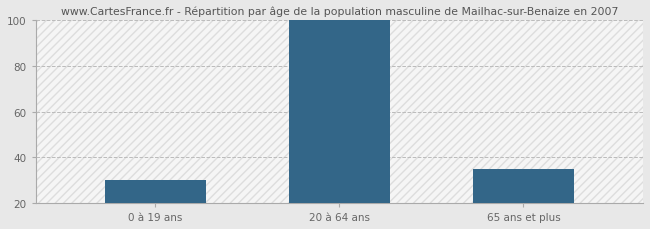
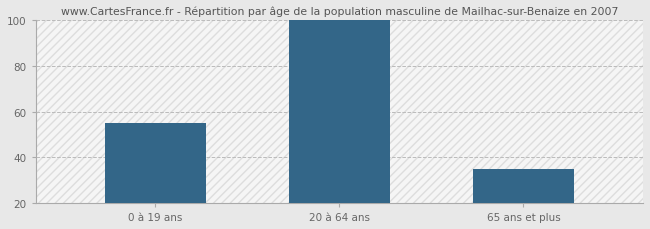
0 à 19 ans: 30 -> 55
